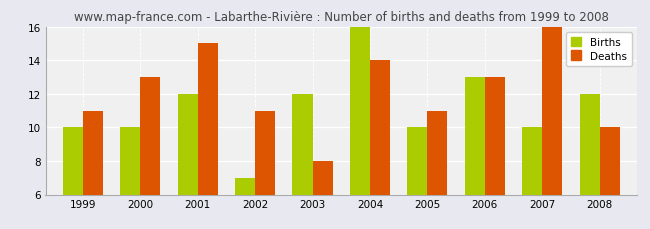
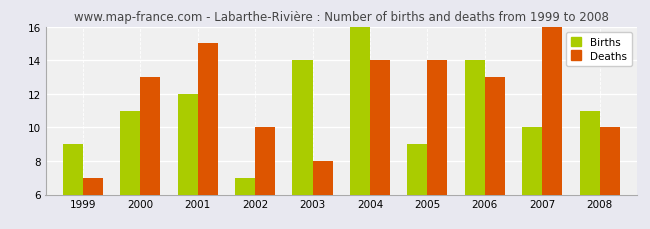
Births/1999: 10 -> 9
Deaths/1999: 11 -> 7
Births/2000: 10 -> 11
Deaths/2002: 11 -> 10
Births/2003: 12 -> 14
Births/2005: 10 -> 9
Deaths/2005: 11 -> 14
Births/2006: 13 -> 14
Births/2008: 12 -> 11
